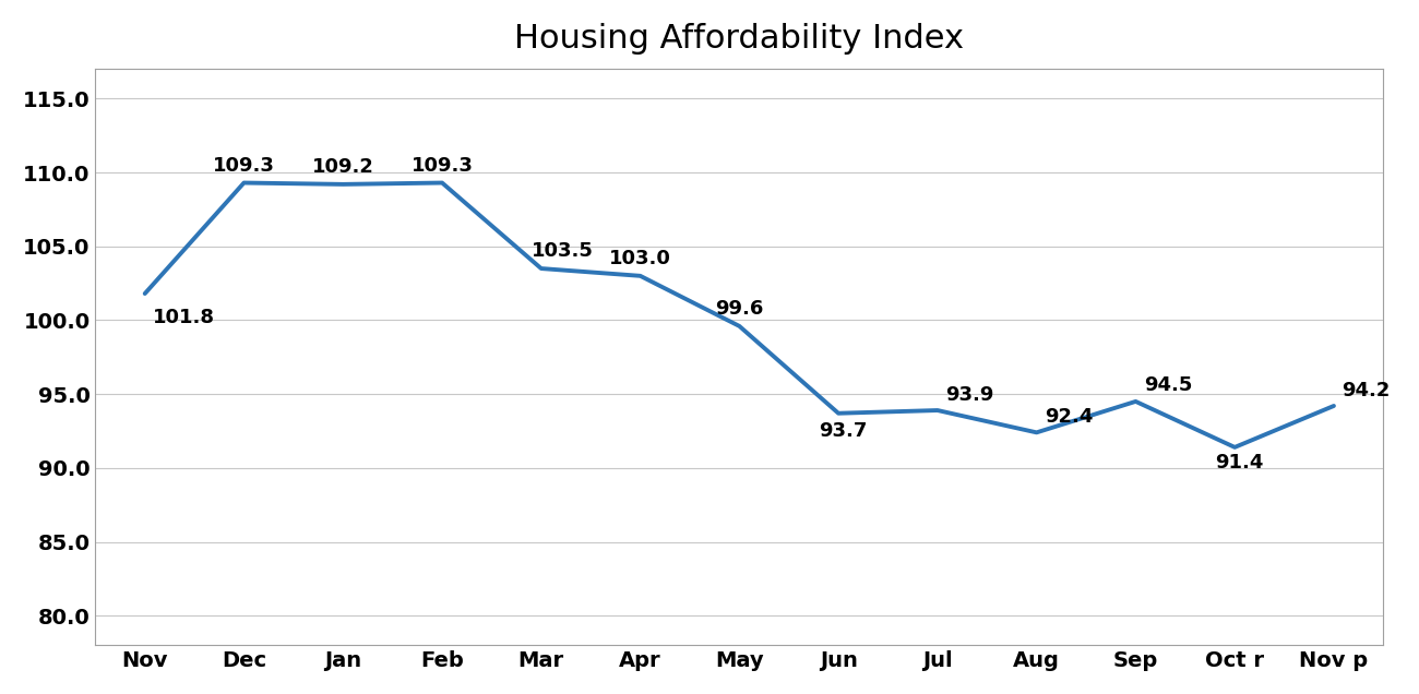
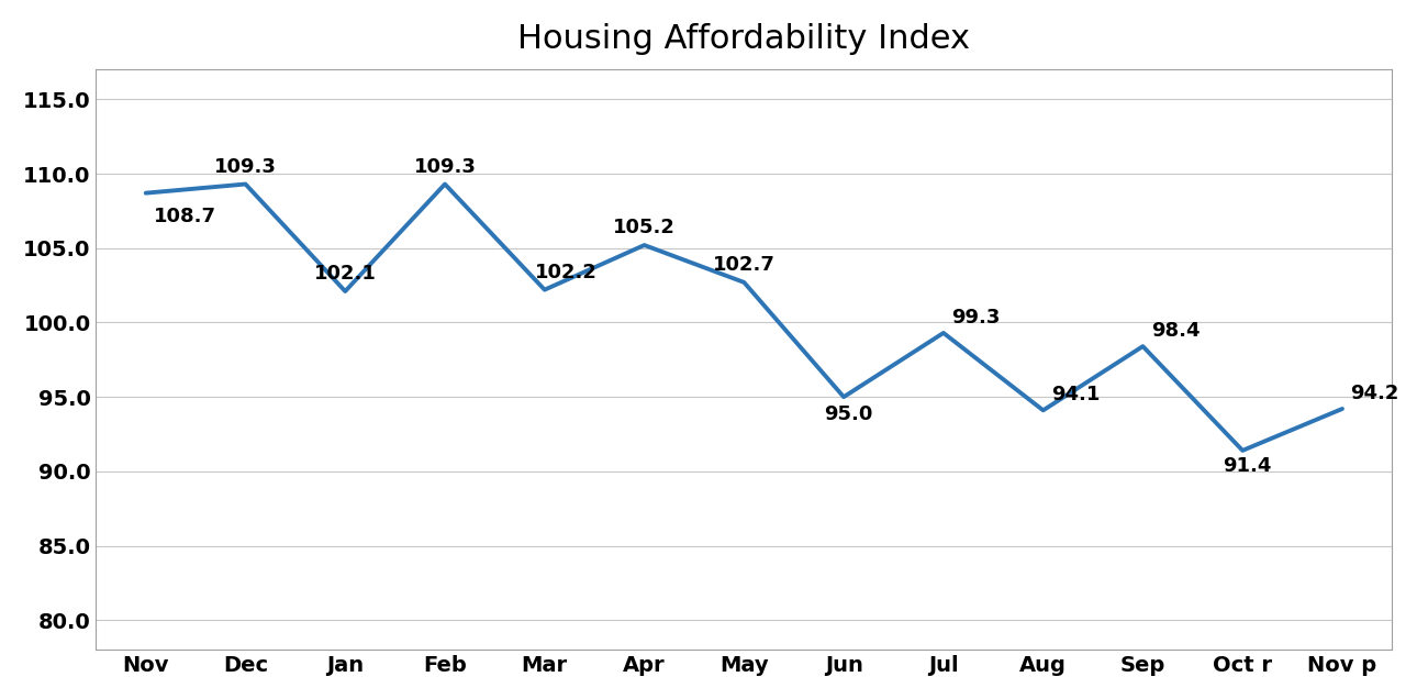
Nov: 101.8 -> 108.7
Jan: 109.2 -> 102.1
Mar: 103.5 -> 102.2
Apr: 103.0 -> 105.2
May: 99.6 -> 102.7
Jun: 93.7 -> 95.0
Jul: 93.9 -> 99.3
Aug: 92.4 -> 94.1
Sep: 94.5 -> 98.4
